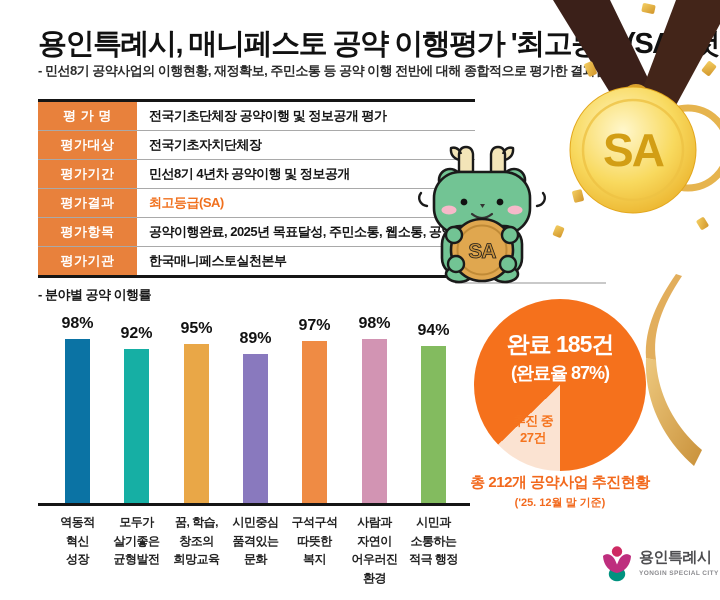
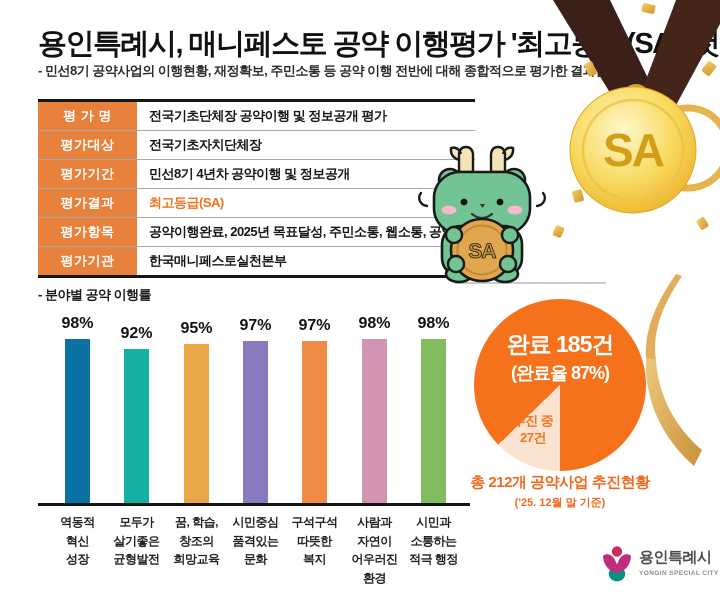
- 분야별 공약 이행률/시민중심 품격있는 문화: 89% -> 97%
- 분야별 공약 이행률/시민과 소통하는 적극 행정: 94% -> 98%
